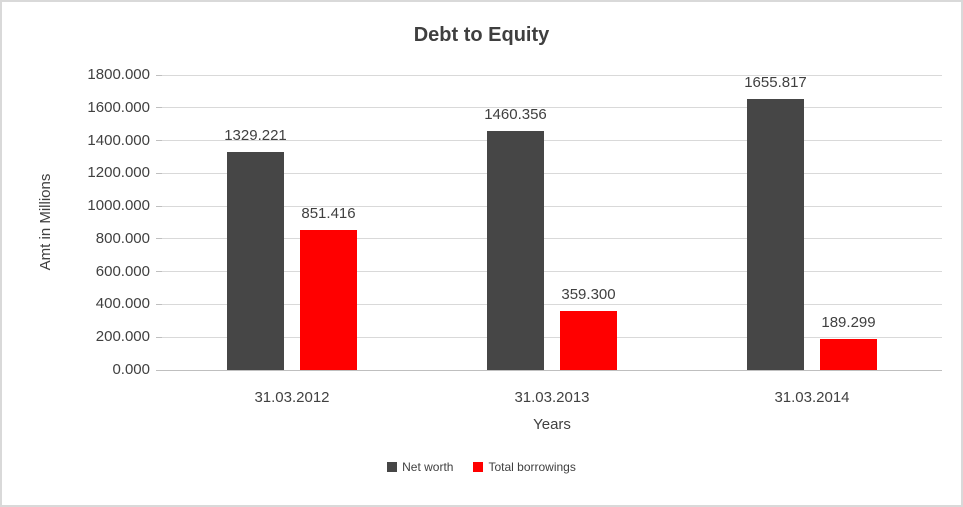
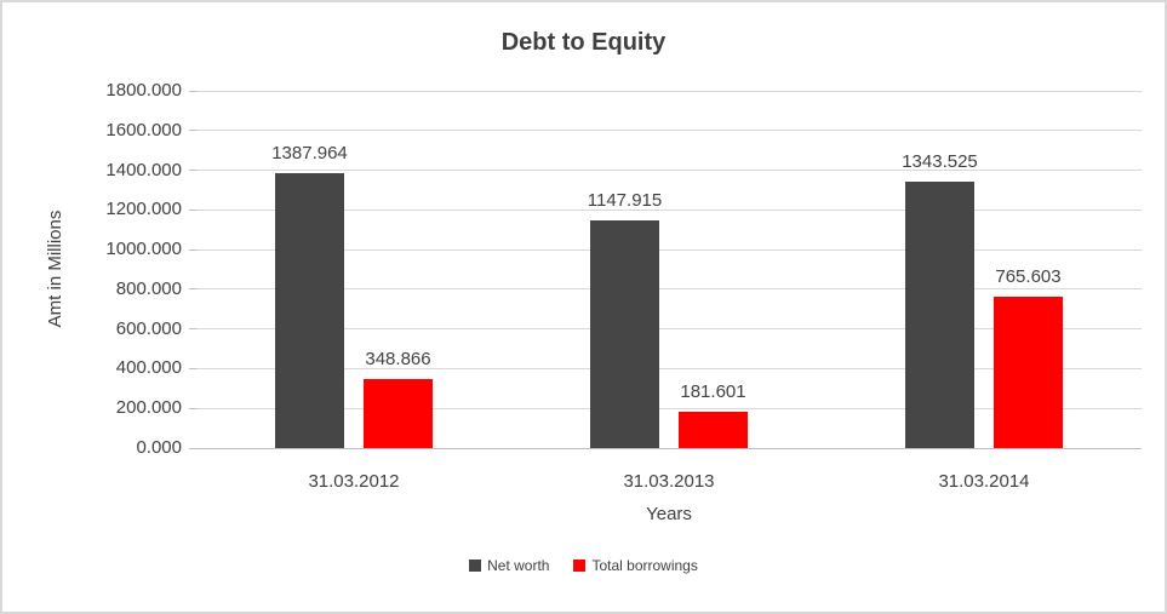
Net worth/31.03.2012: 1329.221 -> 1387.964
Total borrowings/31.03.2012: 851.416 -> 348.866
Net worth/31.03.2013: 1460.356 -> 1147.915
Total borrowings/31.03.2013: 359.300 -> 181.601
Net worth/31.03.2014: 1655.817 -> 1343.525
Total borrowings/31.03.2014: 189.299 -> 765.603
